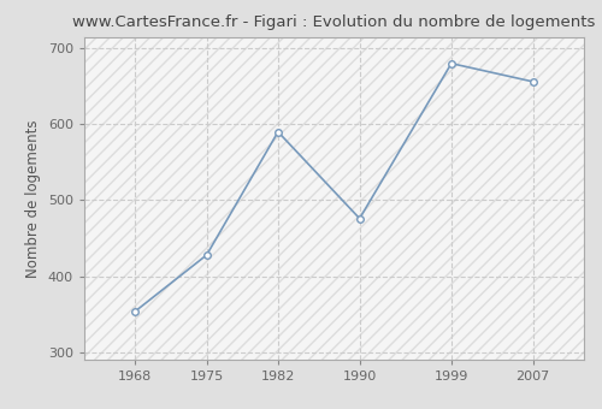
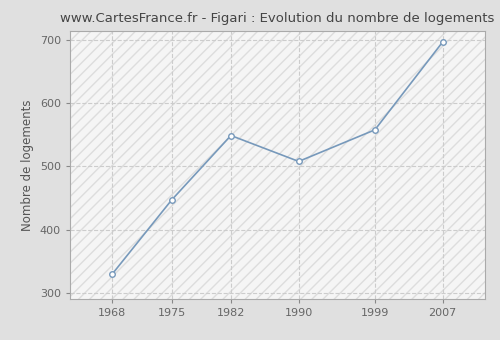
1968: 354 -> 330
1975: 428 -> 447
1982: 590 -> 549
1990: 476 -> 508
1999: 680 -> 558
2007: 656 -> 697
